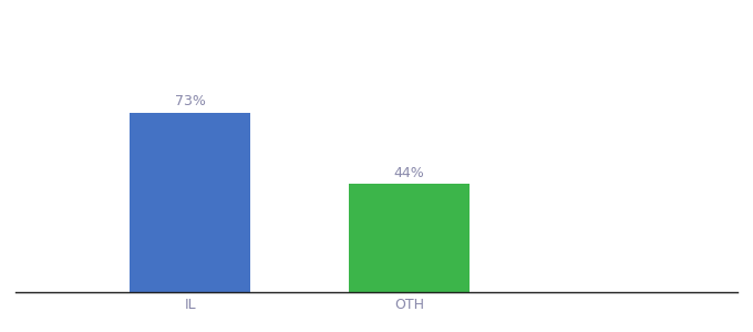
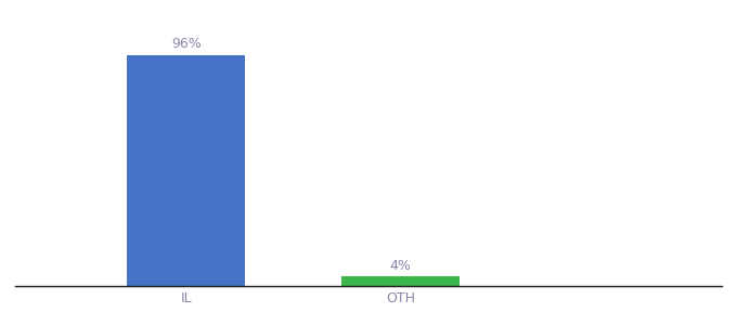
IL: 73% -> 96%
OTH: 44% -> 4%
